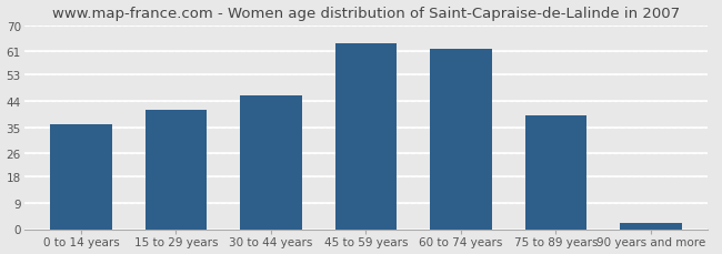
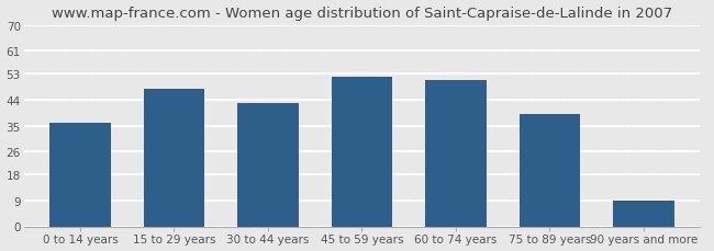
15 to 29 years: 41 -> 48
30 to 44 years: 46 -> 43
45 to 59 years: 64 -> 52
60 to 74 years: 62 -> 51
90 years and more: 2 -> 9
